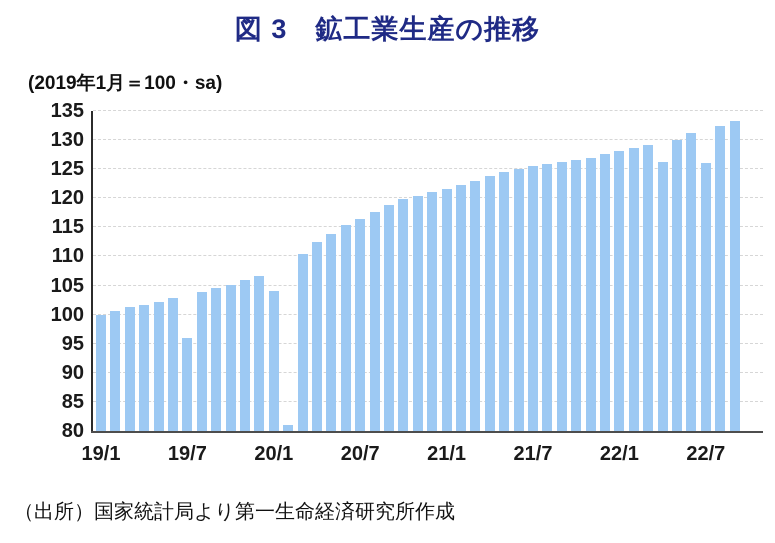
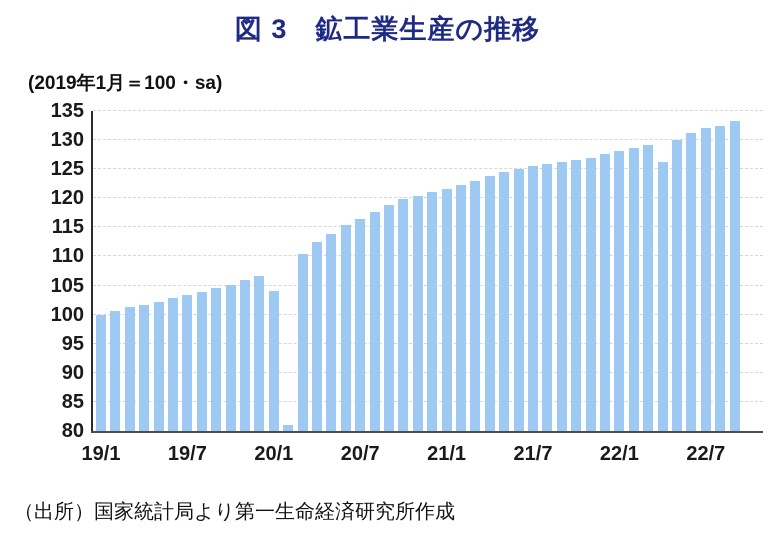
19/7: 96 -> 103
22/7: 126 -> 132
